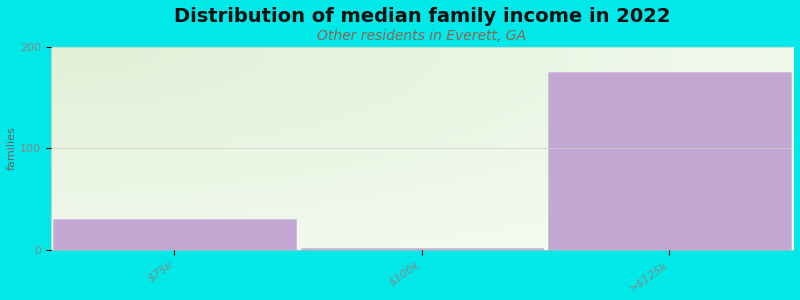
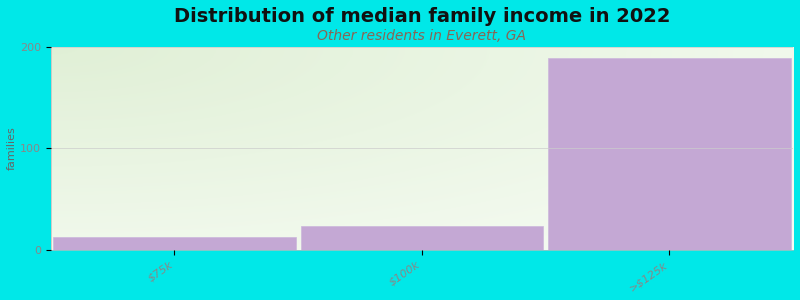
$75k: 30 -> 13
$100k: 2 -> 23
>$125k: 175 -> 189
